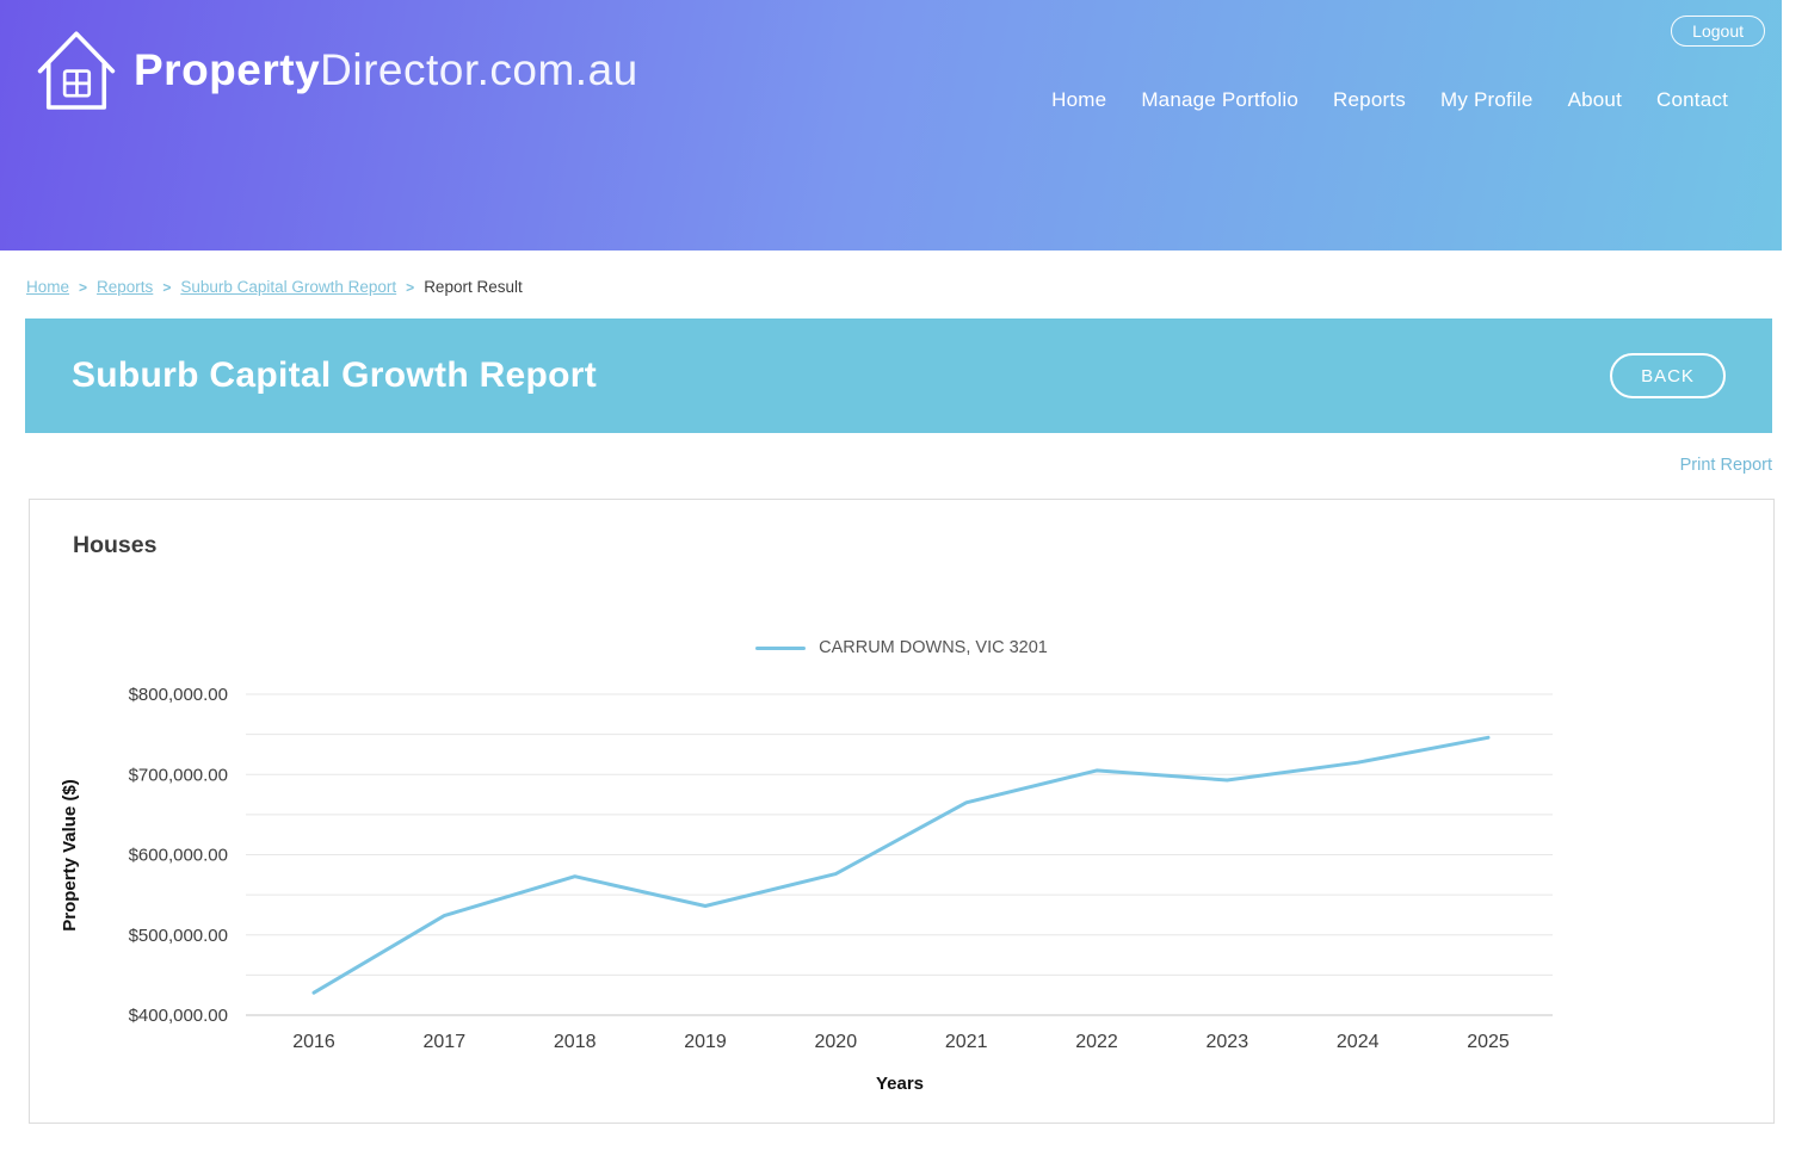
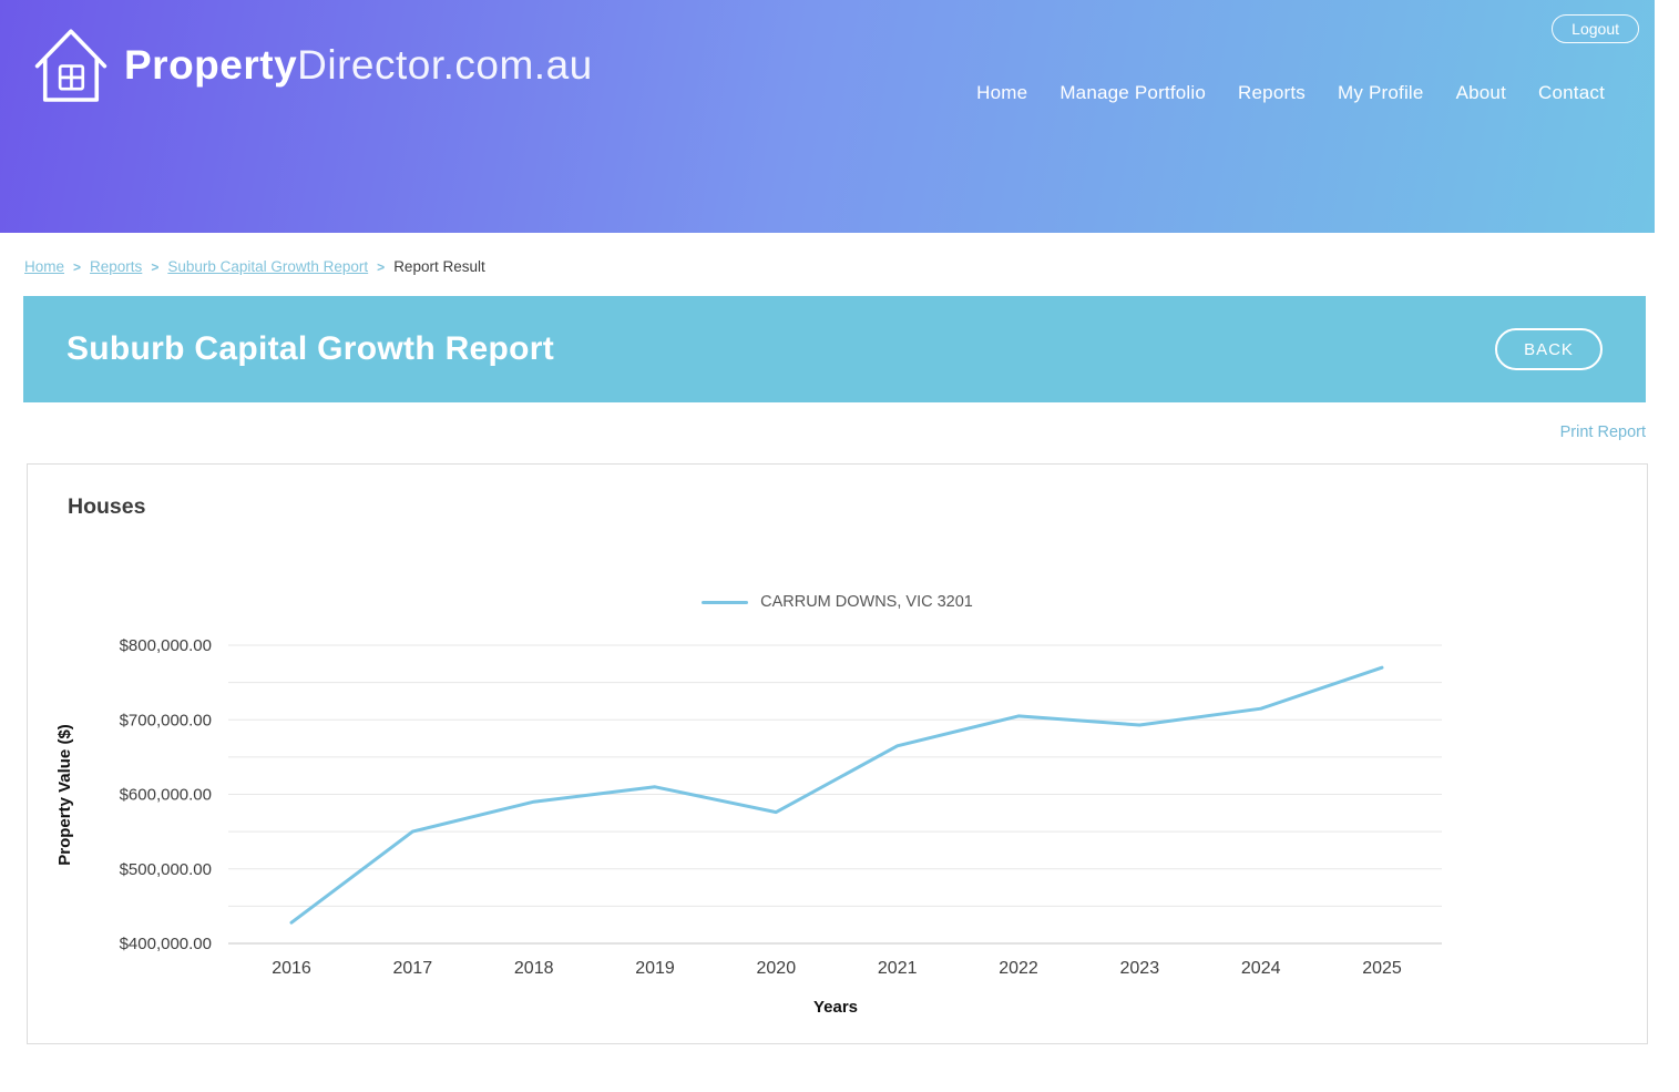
2017: $520000 -> $550000
2018: $570000 -> $590000
2019: $540000 -> $610000
2025: $750000 -> $770000
